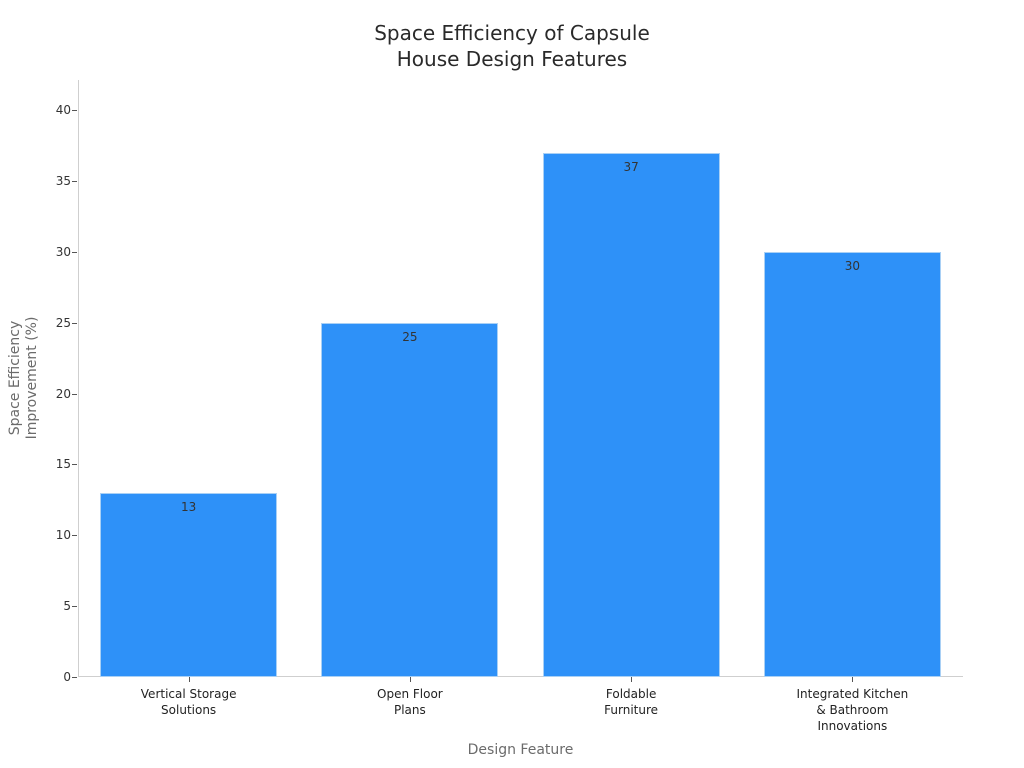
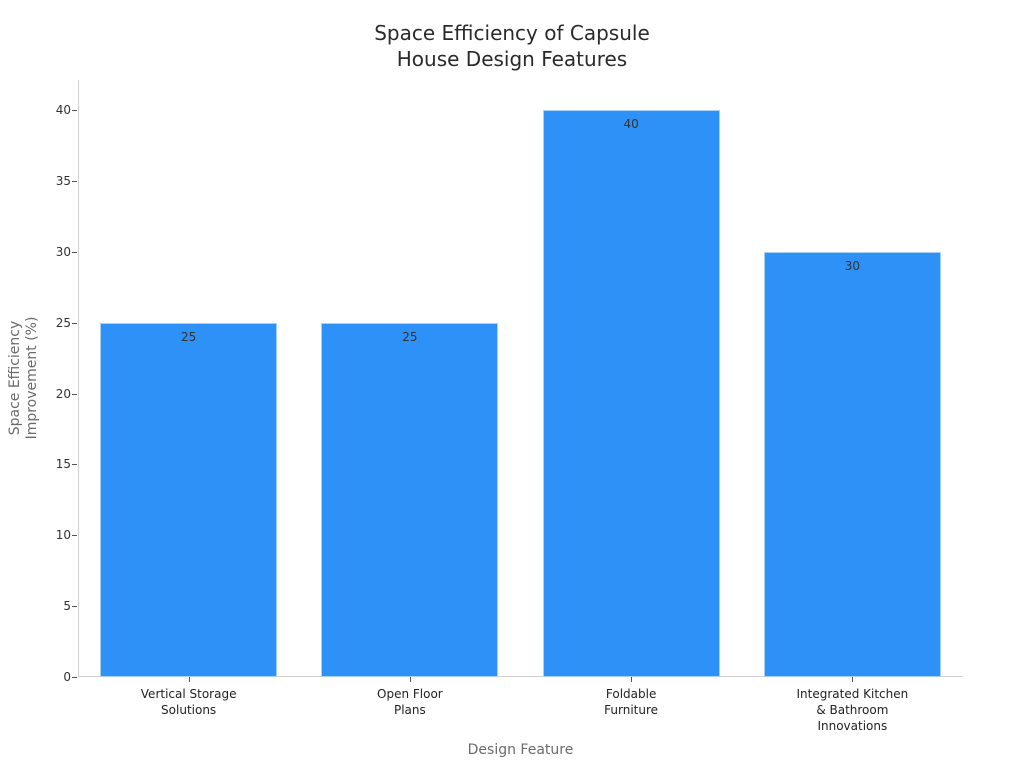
Vertical Storage Solutions: 13 -> 25
Foldable Furniture: 37 -> 40
